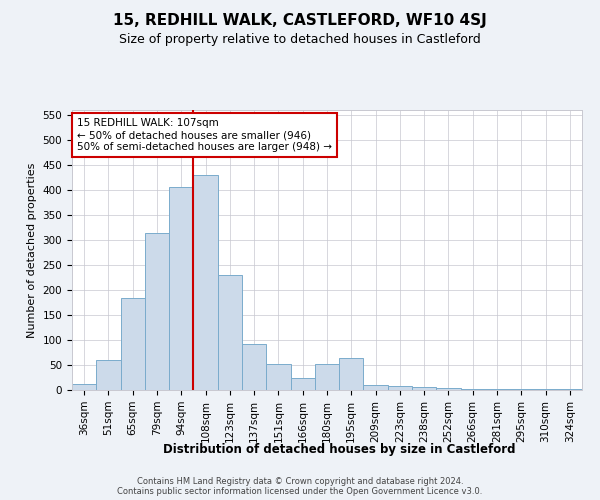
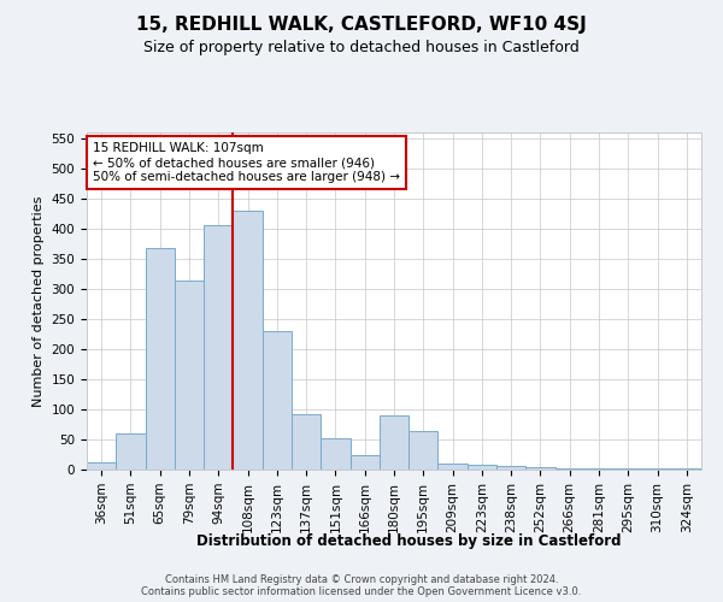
65sqm: 185 -> 368
180sqm: 53 -> 90
